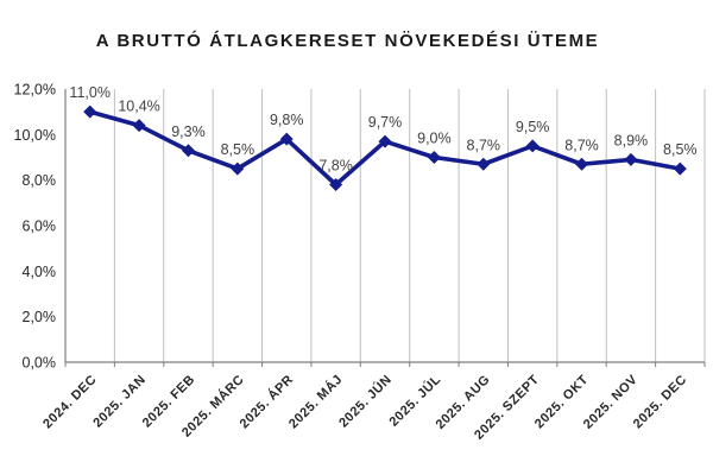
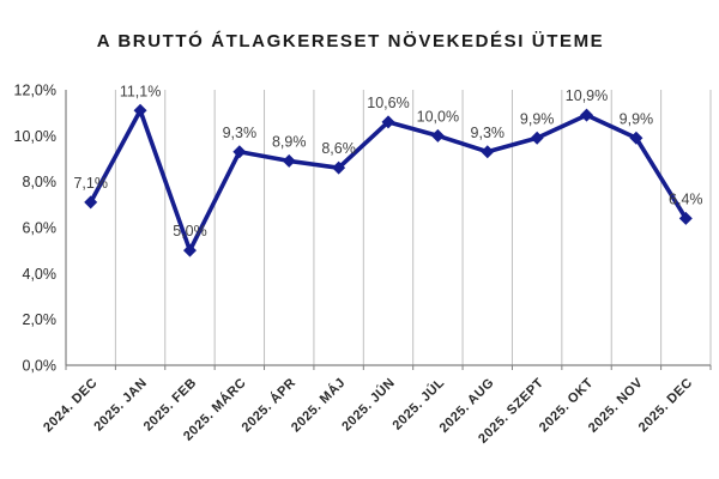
2024. DEC: 11,0% -> 7,1%
2025. JAN: 10,4% -> 11,1%
2025. FEB: 9,3% -> 5,0%
2025. MÁRC: 8,5% -> 9,3%
2025. ÁPR: 9,8% -> 8,9%
2025. MÁJ: 7,8% -> 8,6%
2025. JÚN: 9,7% -> 10,6%
2025. JÚL: 9,0% -> 10,0%
2025. AUG: 8,7% -> 9,3%
2025. SZEPT: 9,5% -> 9,9%
2025. OKT: 8,7% -> 10,9%
2025. NOV: 8,9% -> 9,9%
2025. DEC: 8,5% -> 6,4%
